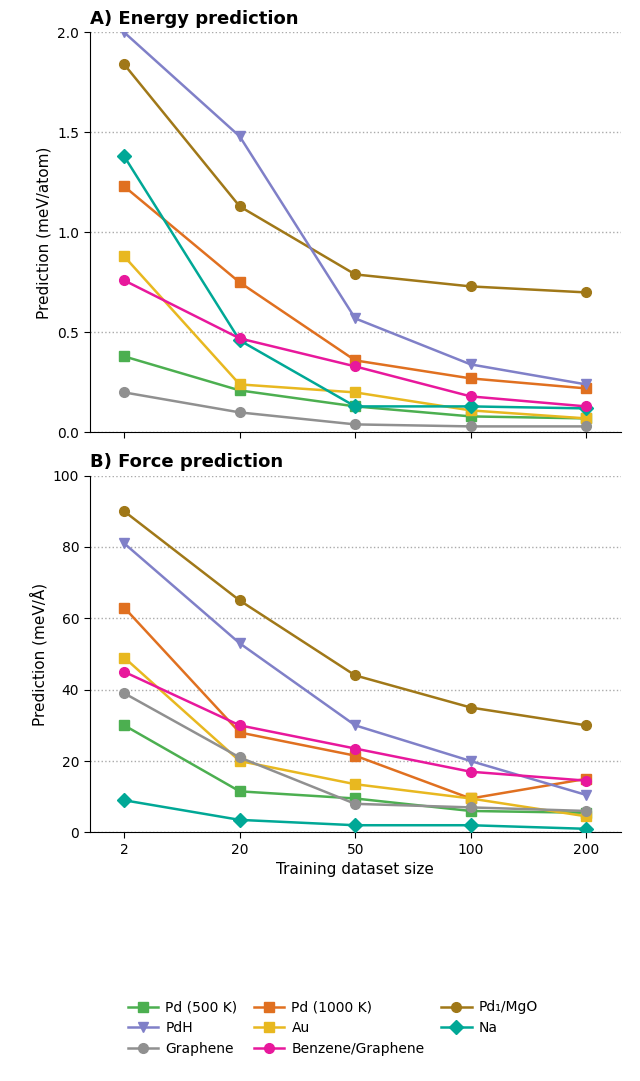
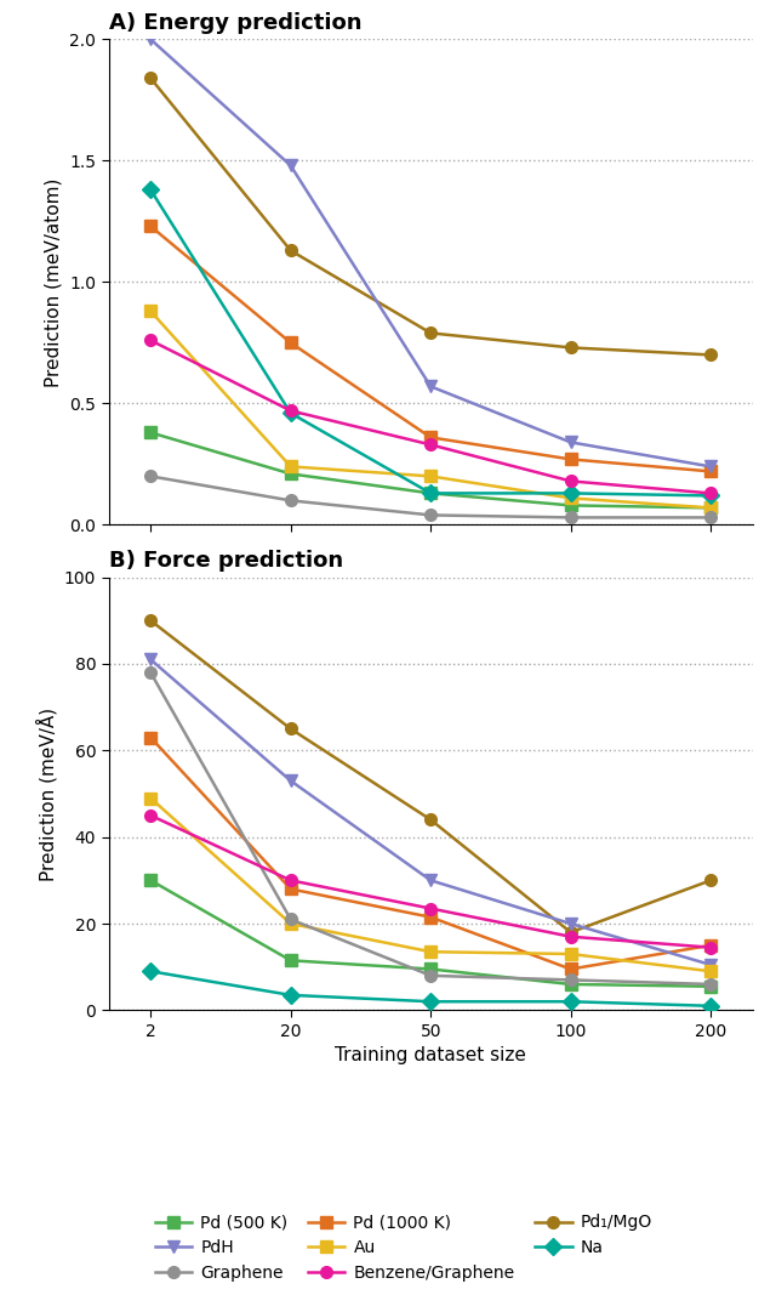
B) Force prediction/Graphene/2: 39 -> 78
B) Force prediction/Pd₁/MgO/100: 35 -> 18
B) Force prediction/Au/100: 9.5 -> 13.0
B) Force prediction/Au/200: 4.5 -> 9.0
